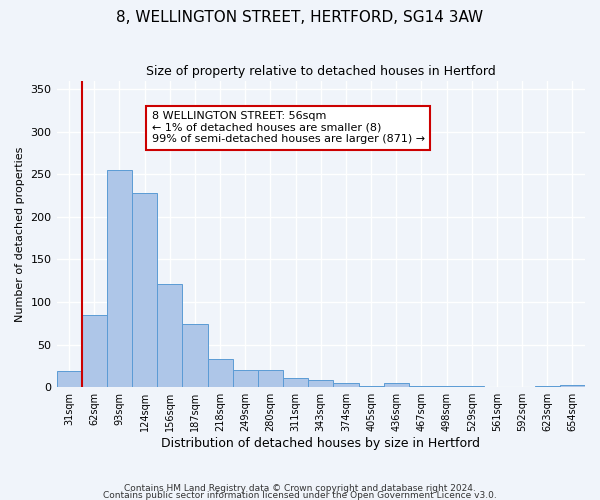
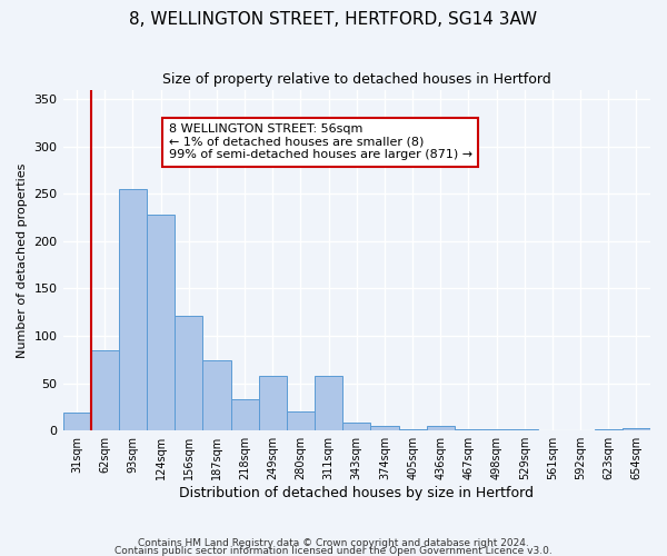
249sqm: 20 -> 58
311sqm: 11 -> 58
